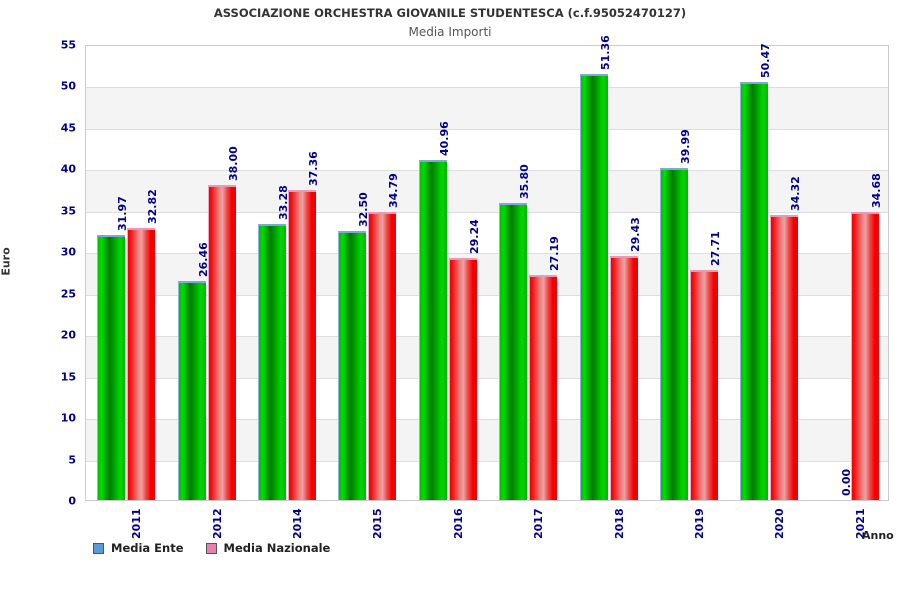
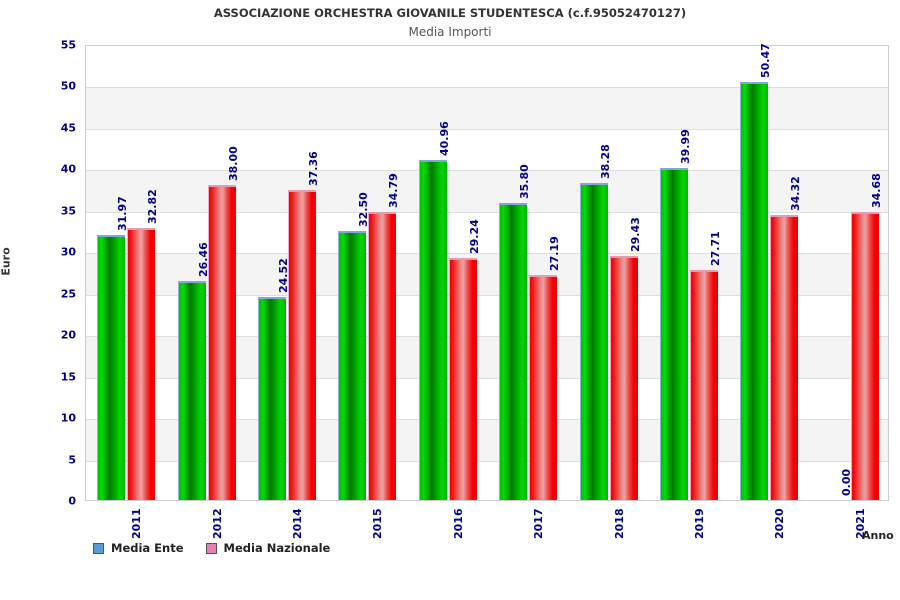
Media Ente/2014: 33.28 -> 24.52
Media Ente/2018: 51.36 -> 38.28
